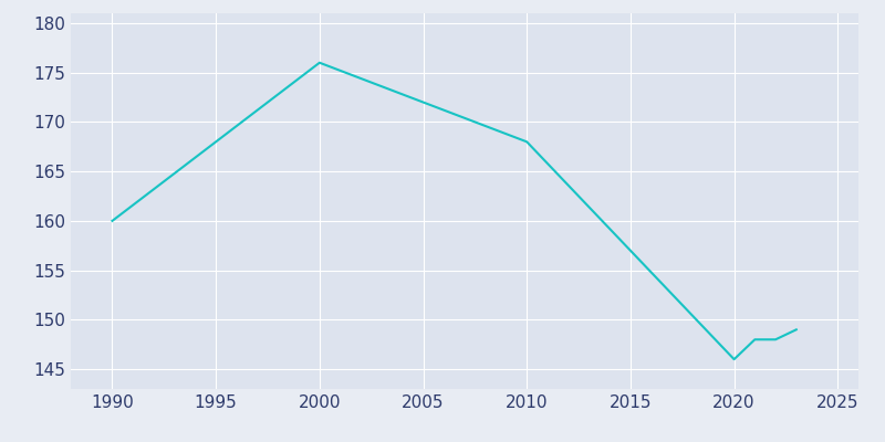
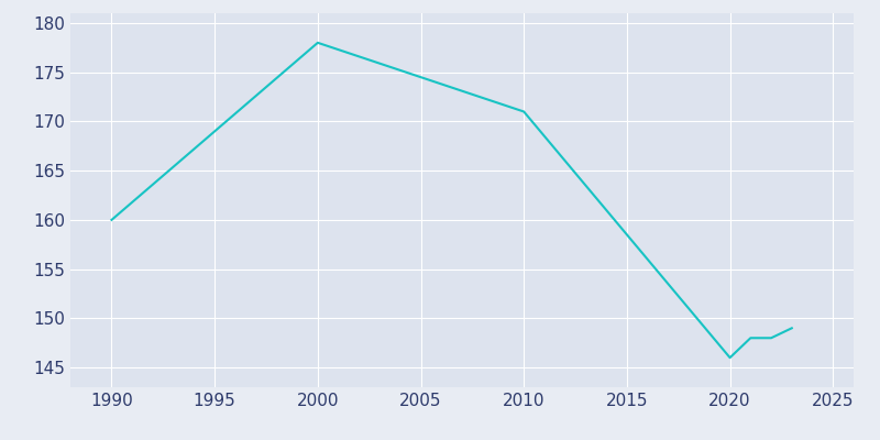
2000: 176 -> 178
2010: 168 -> 171
